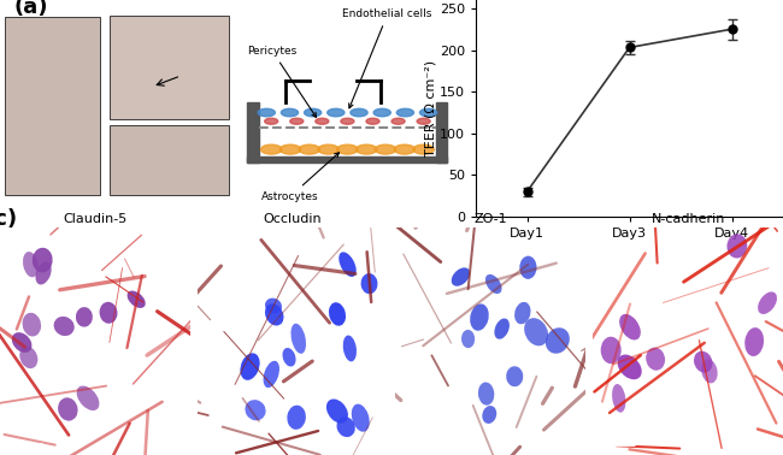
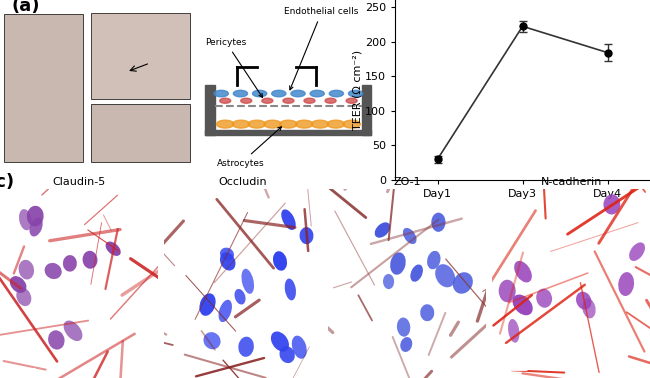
Day3: 203 -> 222
Day4: 225 -> 184
